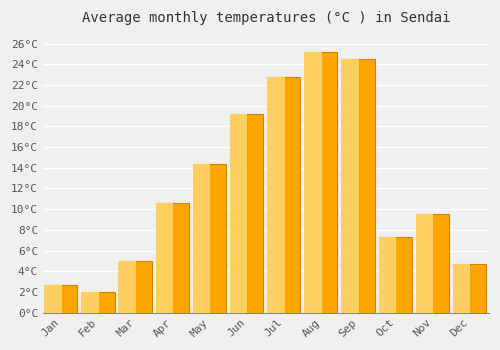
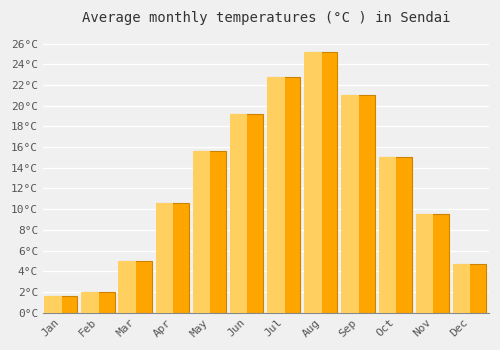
Jan: 2.7°C -> 1.6°C
May: 14.4°C -> 15.6°C
Sep: 24.5°C -> 21.0°C
Oct: 7.3°C -> 15.0°C
